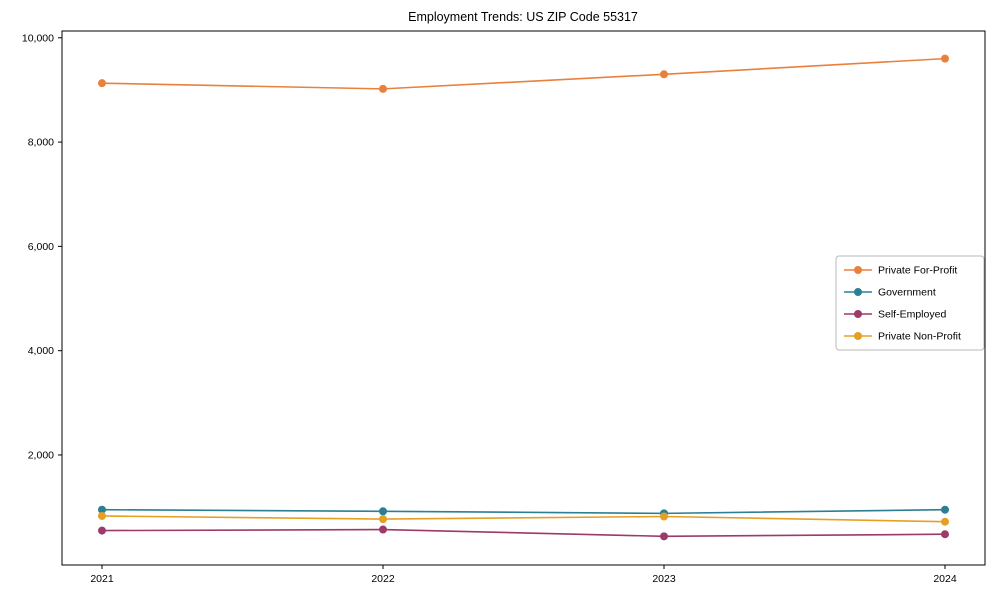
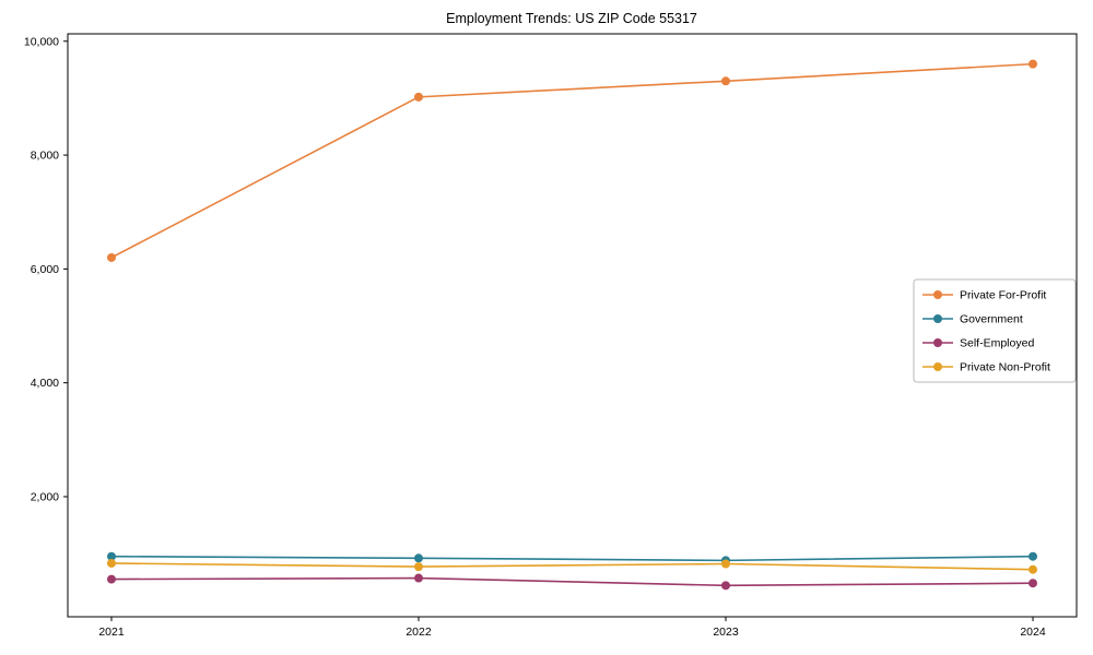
Private For-Profit/2021: 9100 -> 6200
